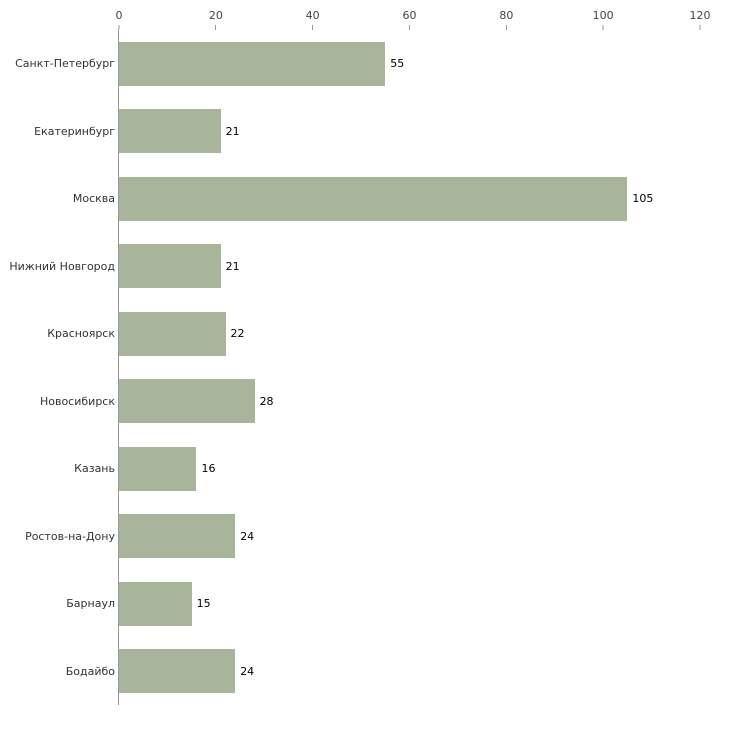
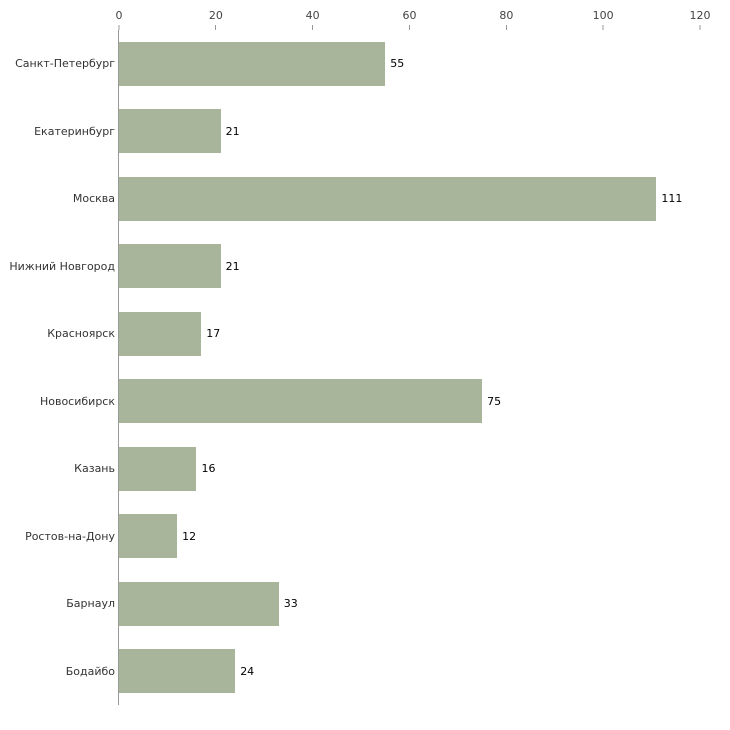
Москва: 105 -> 111
Красноярск: 22 -> 17
Новосибирск: 28 -> 75
Ростов-на-Дону: 24 -> 12
Барнаул: 15 -> 33
